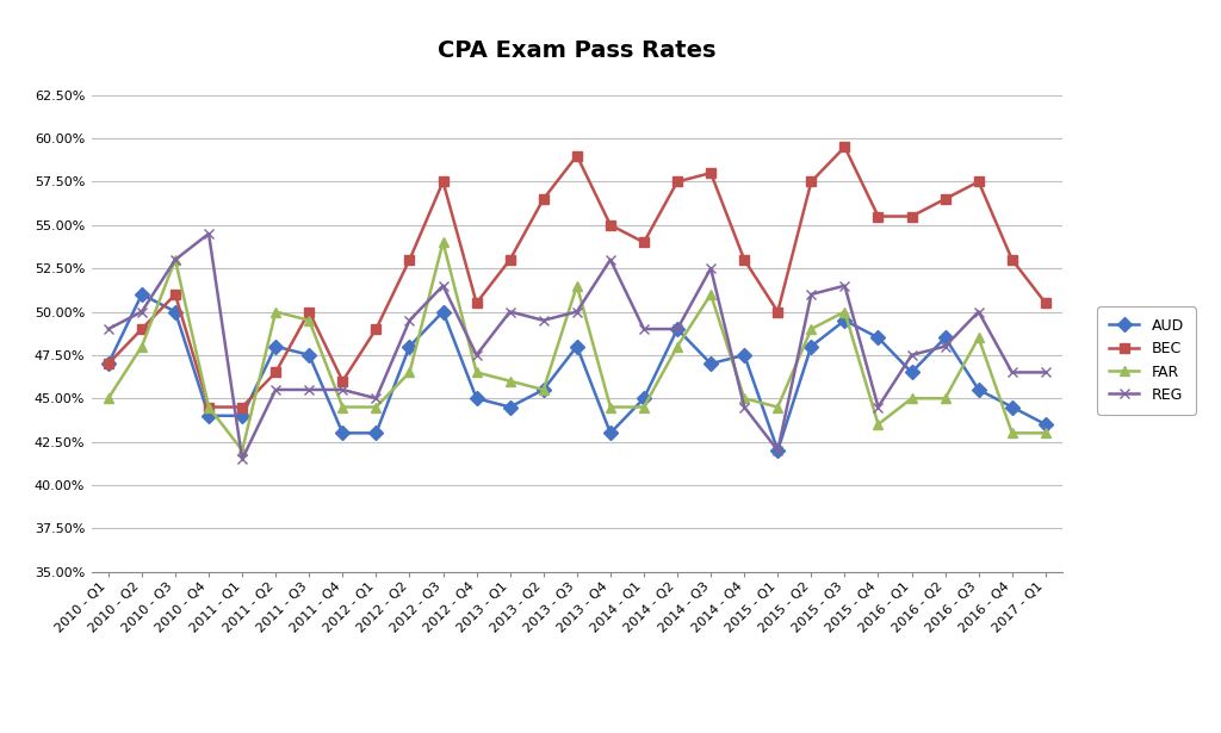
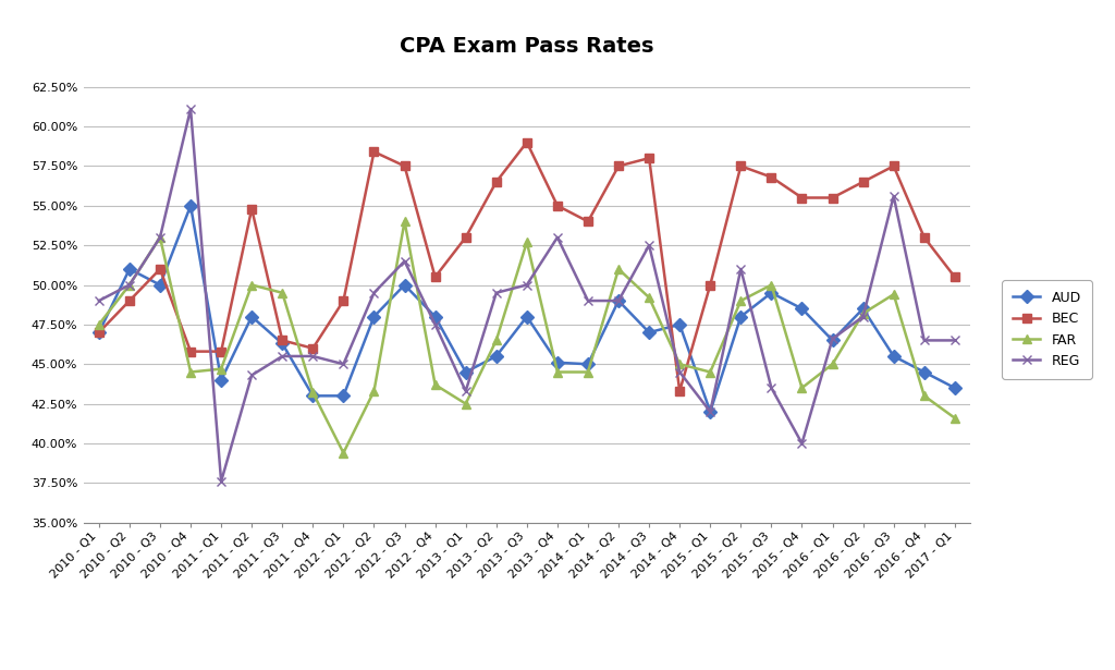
FAR/2010 - Q1: 45.0% -> 47.5%
FAR/2010 - Q2: 48.0% -> 50.0%
AUD/2010 - Q4: 44.0% -> 55.0%
BEC/2010 - Q4: 44.5% -> 45.8%
REG/2010 - Q4: 54.5% -> 61.1%
BEC/2011 - Q1: 44.5% -> 45.8%
FAR/2011 - Q1: 42.0% -> 44.7%
REG/2011 - Q1: 41.5% -> 37.6%
BEC/2011 - Q2: 46.5% -> 54.8%
REG/2011 - Q2: 45.5% -> 44.3%
AUD/2011 - Q3: 47.5% -> 46.3%
BEC/2011 - Q3: 50.0% -> 46.5%
FAR/2011 - Q4: 44.5% -> 43.2%
FAR/2012 - Q1: 44.5% -> 39.4%
BEC/2012 - Q2: 53.0% -> 58.4%
FAR/2012 - Q2: 46.5% -> 43.3%
AUD/2012 - Q4: 45.0% -> 48.0%
FAR/2012 - Q4: 46.5% -> 43.7%
FAR/2013 - Q1: 46.0% -> 42.5%
REG/2013 - Q1: 50.0% -> 43.3%
FAR/2013 - Q2: 45.5% -> 46.5%
FAR/2013 - Q3: 51.5% -> 52.7%
AUD/2013 - Q4: 43.0% -> 45.1%
FAR/2014 - Q2: 48.0% -> 51.0%
FAR/2014 - Q3: 51.0% -> 49.2%
BEC/2014 - Q4: 53.0% -> 43.3%
BEC/2015 - Q3: 59.5% -> 56.8%
REG/2015 - Q3: 51.5% -> 43.5%
REG/2015 - Q4: 44.5% -> 40.0%
REG/2016 - Q1: 47.5% -> 46.6%
FAR/2016 - Q2: 45.0% -> 48.2%
FAR/2016 - Q3: 48.5% -> 49.4%
REG/2016 - Q3: 50.0% -> 55.6%
FAR/2017 - Q1: 43.0% -> 41.6%
